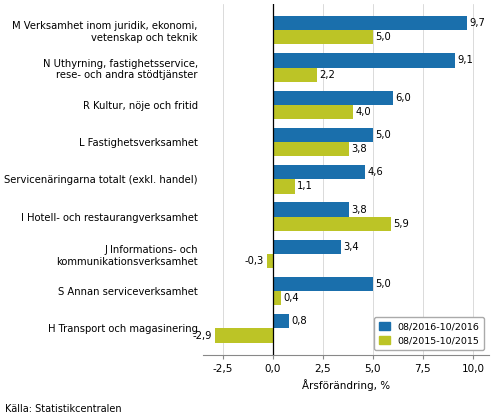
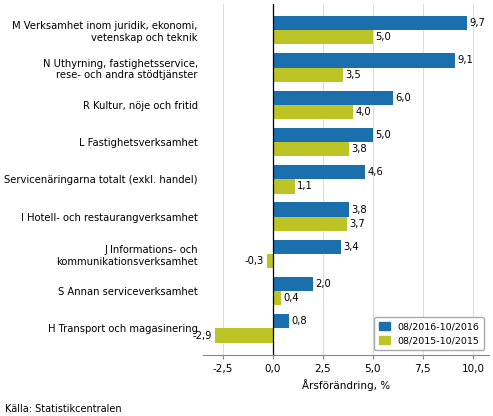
08/2015-10/2015/N Uthyrning, fastighetsservice, rese- och andra stödtjänster: 2,2 -> 3,5
08/2015-10/2015/I Hotell- och restaurangverksamhet: 5,9 -> 3,7
08/2016-10/2016/S Annan serviceverksamhet: 5,0 -> 2,0
